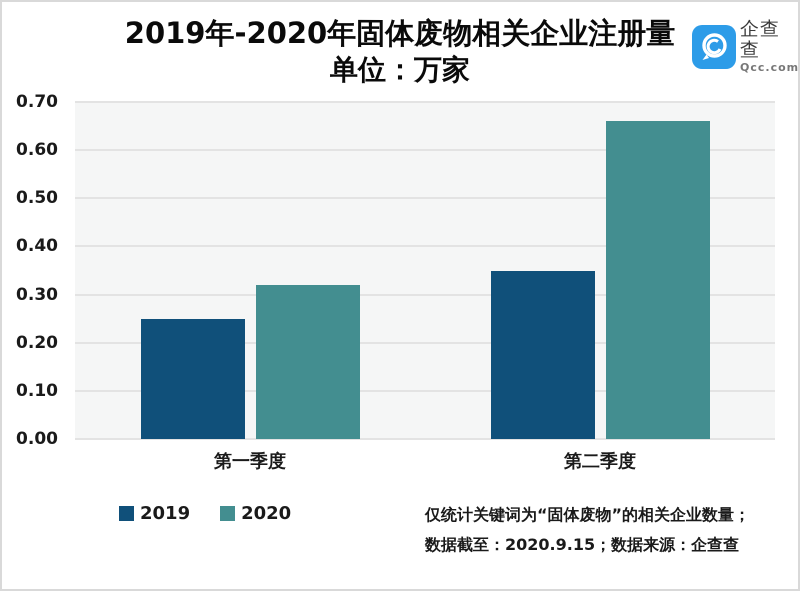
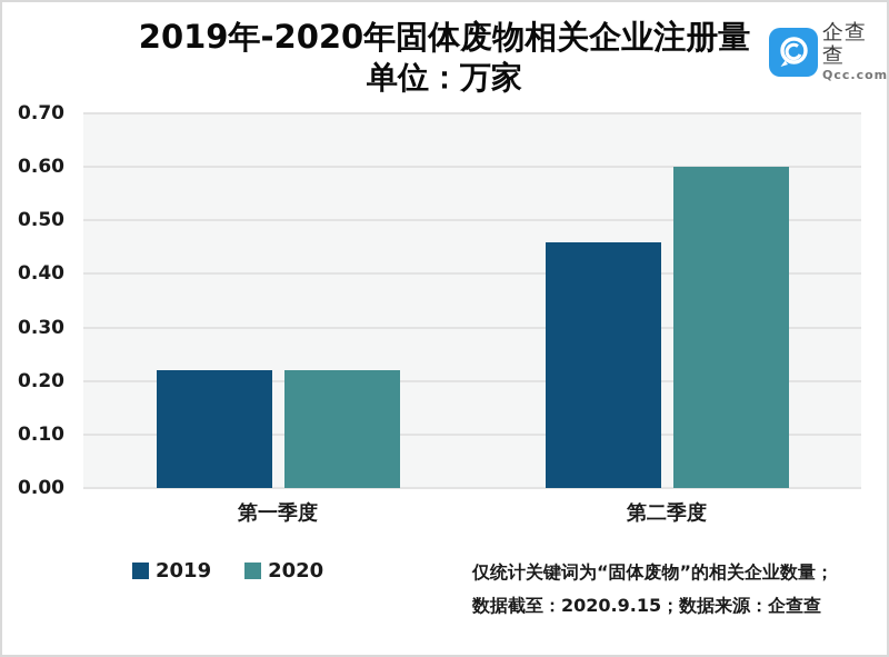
2019/第一季度: 0.25 -> 0.22
2020/第一季度: 0.32 -> 0.22
2019/第二季度: 0.35 -> 0.46
2020/第二季度: 0.66 -> 0.60
